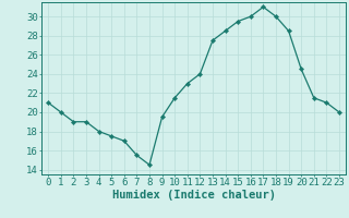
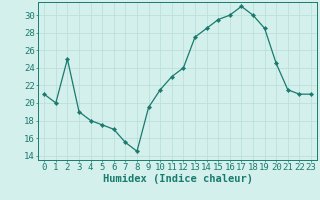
2: 19.0 -> 25.0
23: 20.0 -> 21.0
